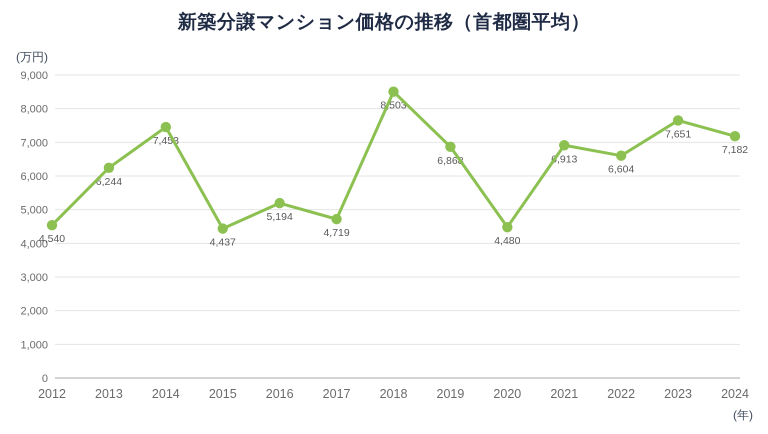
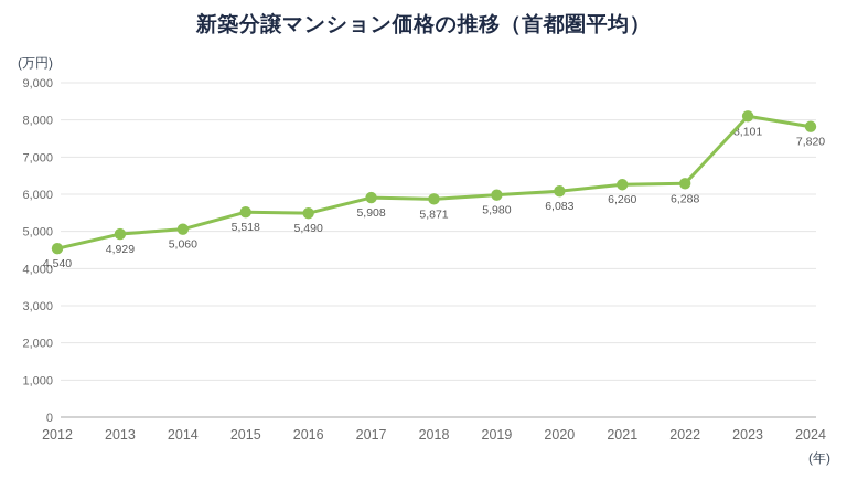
2013: 6,244 -> 4,929
2014: 7,453 -> 5,060
2015: 4,437 -> 5,518
2016: 5,194 -> 5,490
2017: 4,719 -> 5,908
2018: 8,503 -> 5,871
2019: 6,868 -> 5,980
2020: 4,480 -> 6,083
2021: 6,913 -> 6,260
2022: 6,604 -> 6,288
2023: 7,651 -> 8,101
2024: 7,182 -> 7,820
